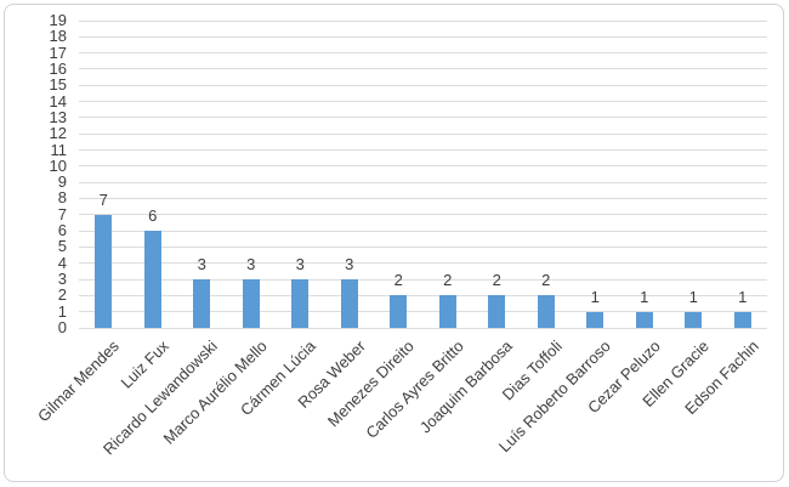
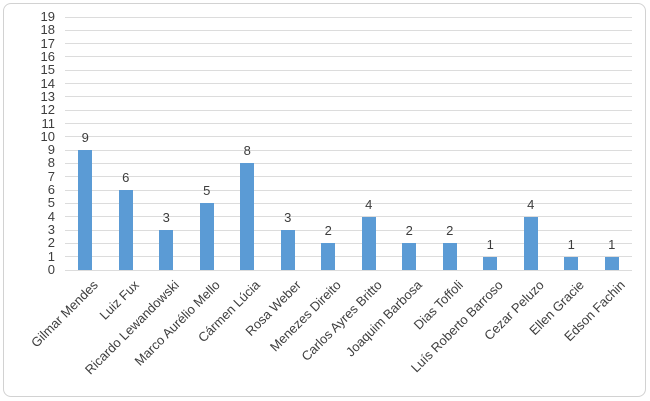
Gilmar Mendes: 7 -> 9
Marco Aurélio Mello: 3 -> 5
Cármen Lúcia: 3 -> 8
Carlos Ayres Britto: 2 -> 4
Cezar Peluzo: 1 -> 4
